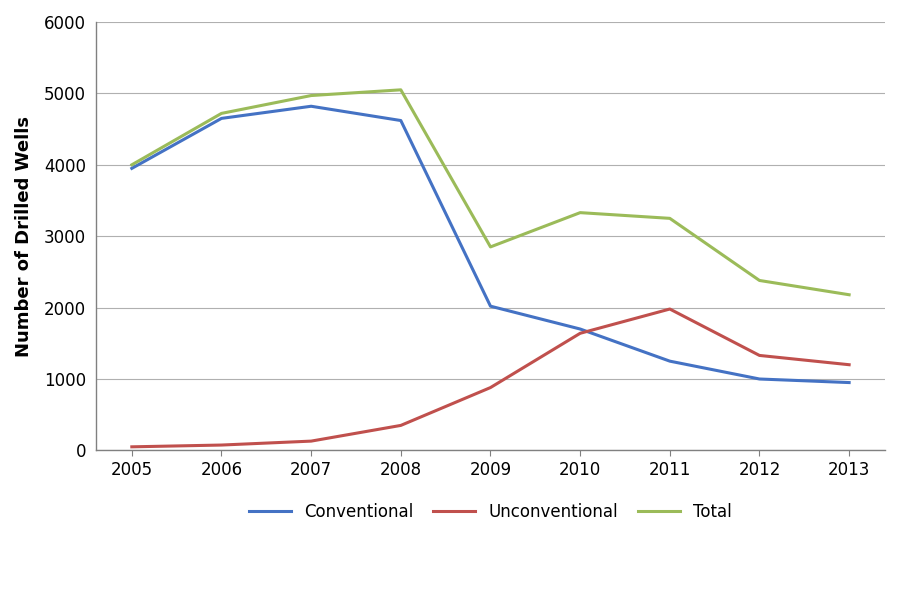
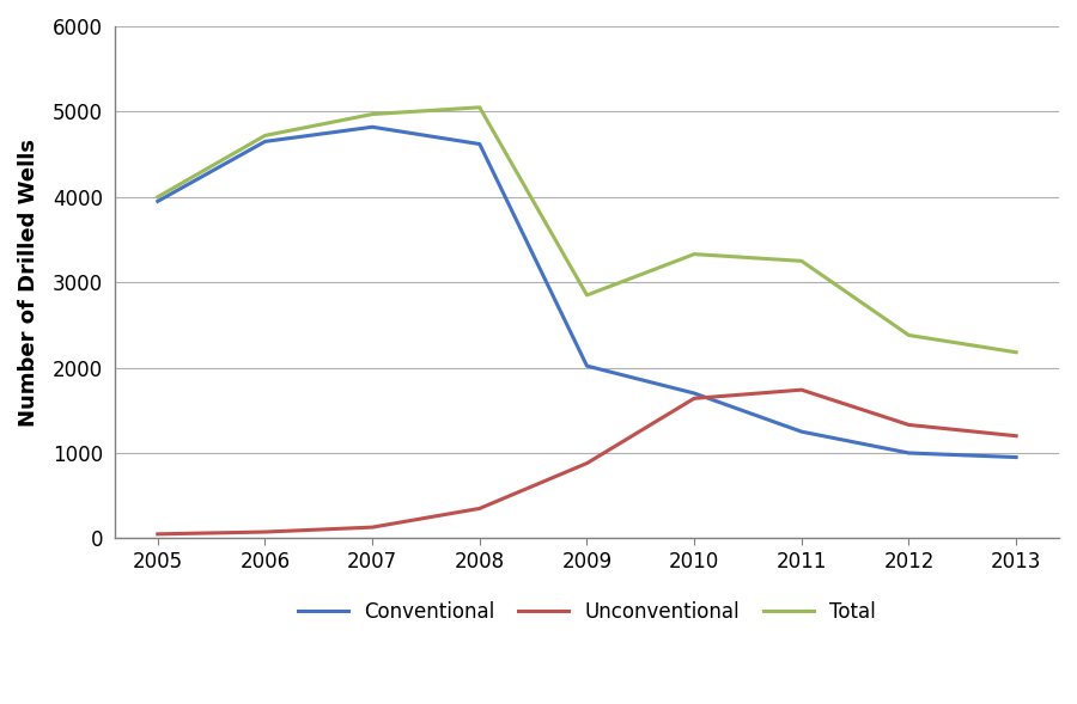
Unconventional/2011: 1980 -> 1740
